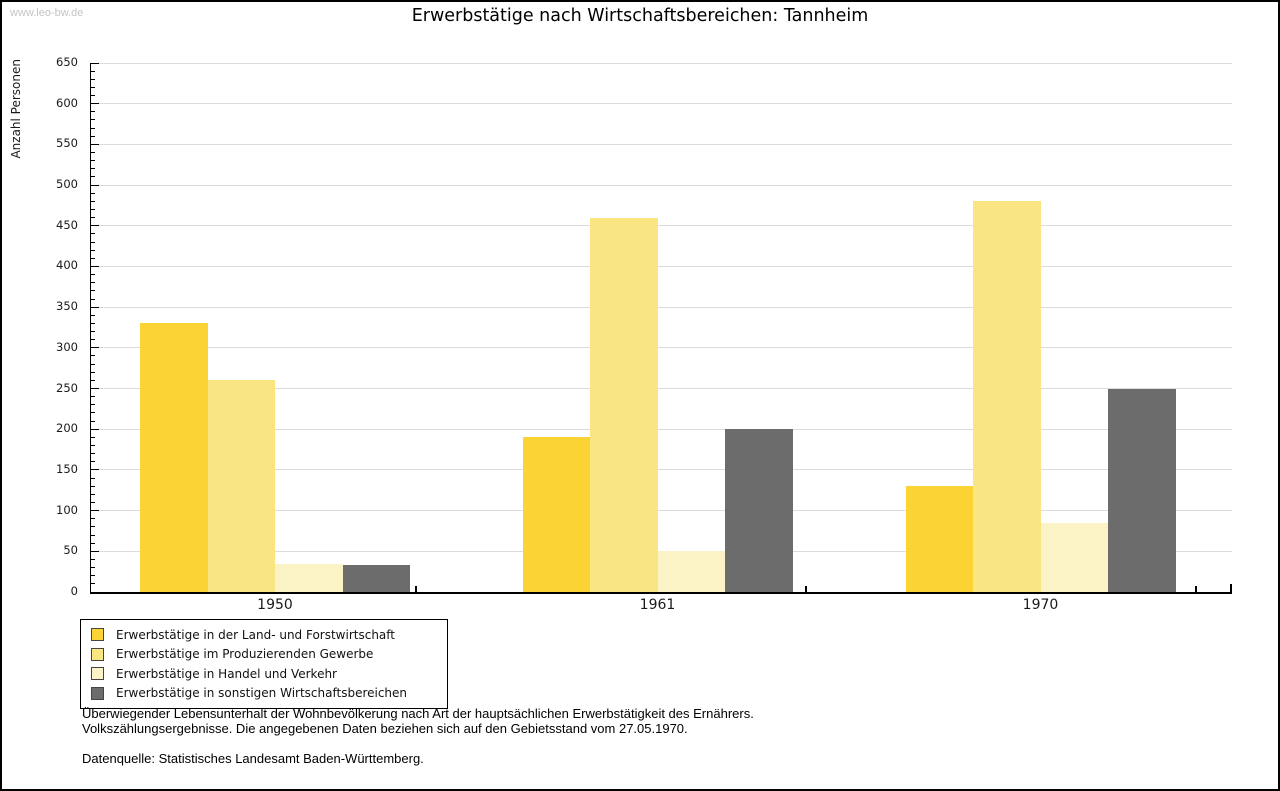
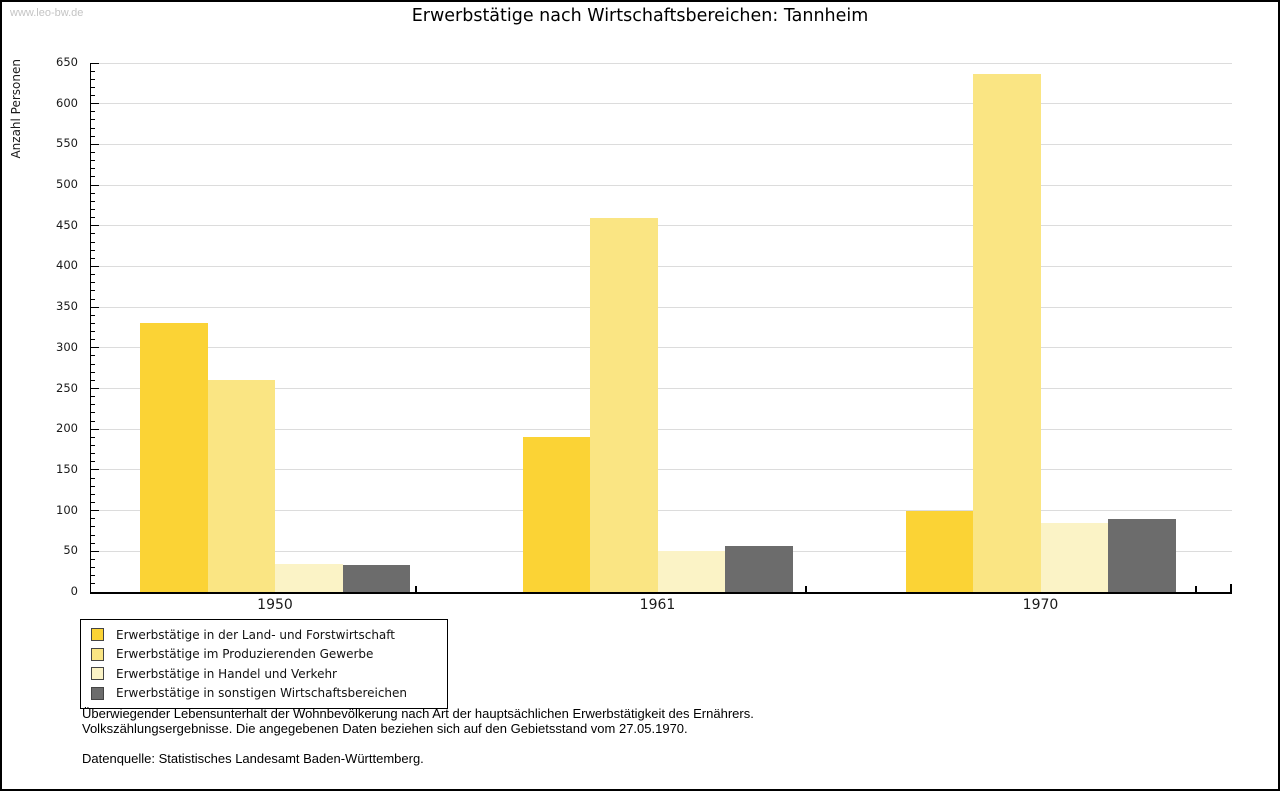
Erwerbstätige in sonstigen Wirtschaftsbereichen/1961: 200 -> 60
Erwerbstätige in der Land- und Forstwirtschaft/1970: 130 -> 100
Erwerbstätige im Produzierenden Gewerbe/1970: 480 -> 640
Erwerbstätige in sonstigen Wirtschaftsbereichen/1970: 250 -> 90
